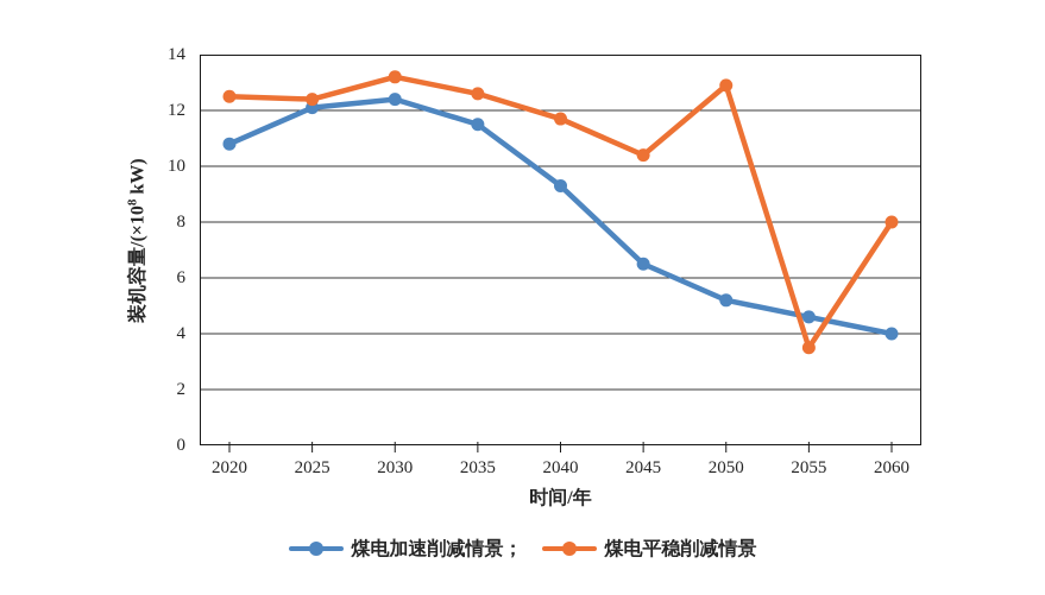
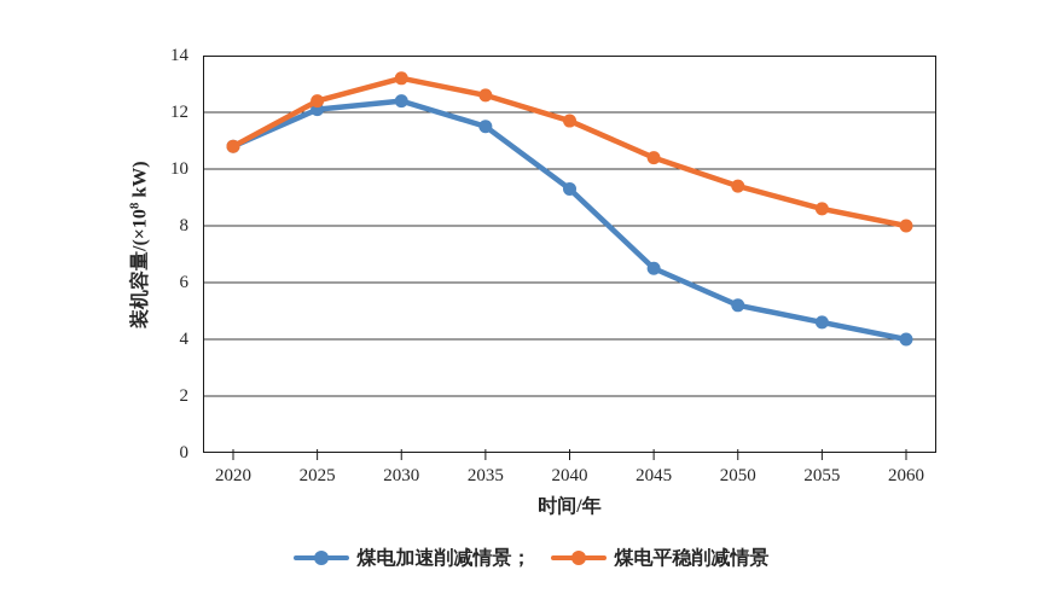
煤电平稳削减情景/2020: 12.5 -> 10.8
煤电平稳削减情景/2050: 12.9 -> 9.4
煤电平稳削减情景/2055: 3.5 -> 8.6
